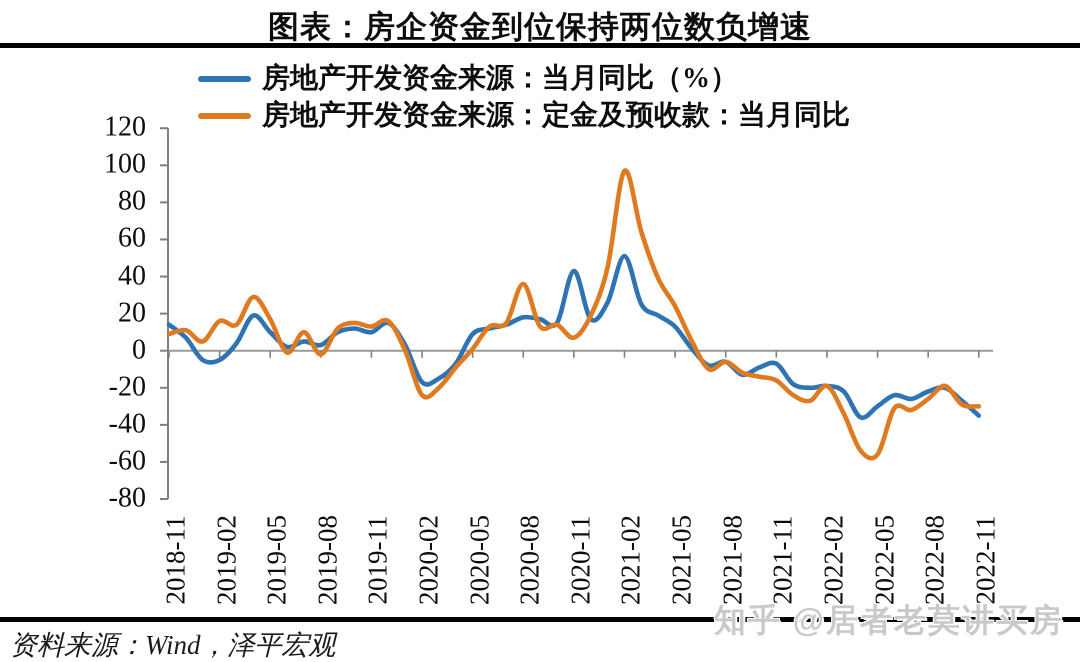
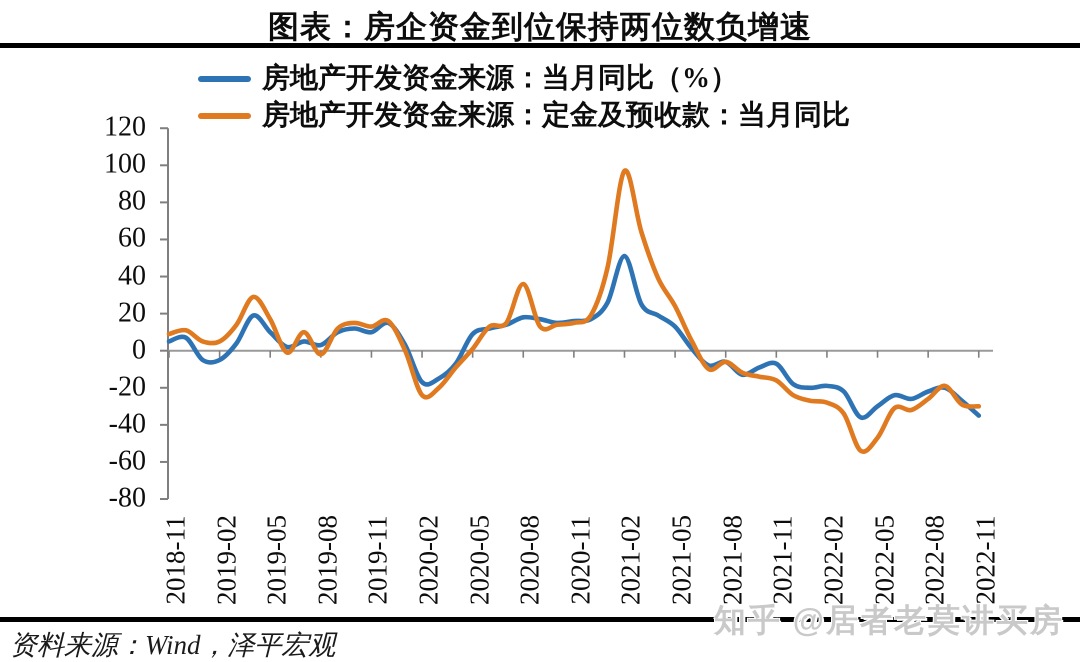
房地产开发资金来源：当月同比（%）/2018-11: 14 -> 5
房地产开发资金来源：定金及预收款：当月同比/2019-02: 16 -> 5
房地产开发资金来源：当月同比（%）/2020-11: 43 -> 16
房地产开发资金来源：定金及预收款：当月同比/2020-11: 7 -> 15
房地产开发资金来源：定金及预收款：当月同比/2022-02: -19 -> -28
房地产开发资金来源：定金及预收款：当月同比/2022-05: -56 -> -47
